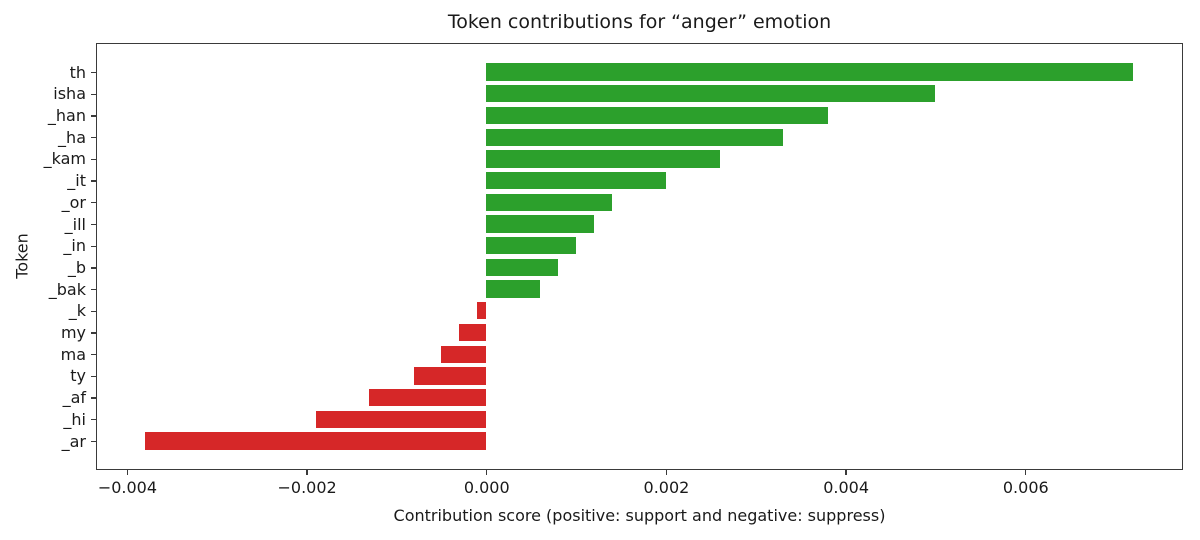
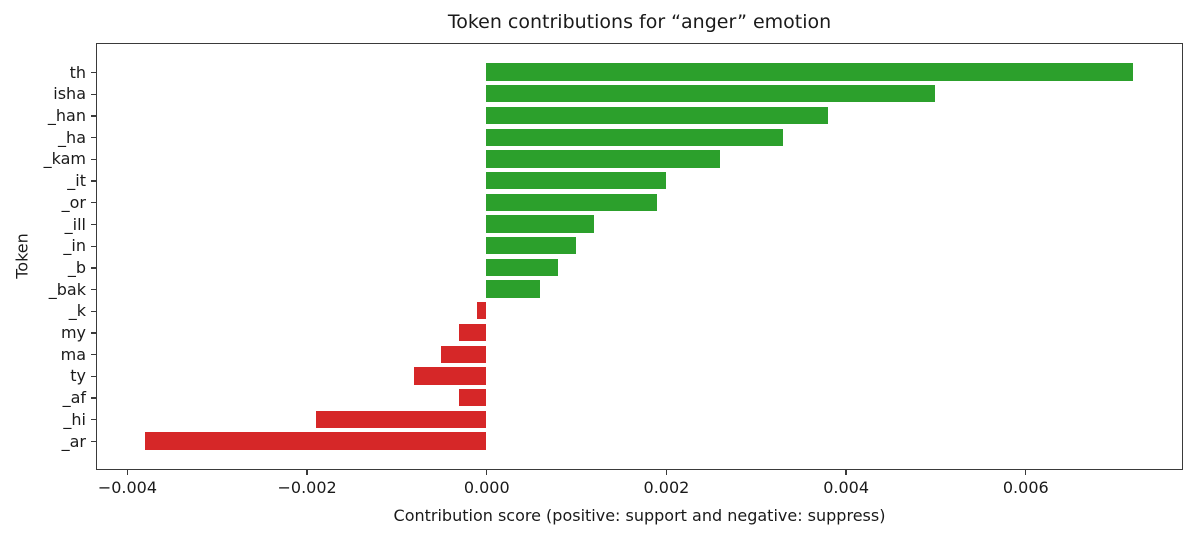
_or: 0.0014 -> 0.0019
_af: -0.0013 -> -0.0003
